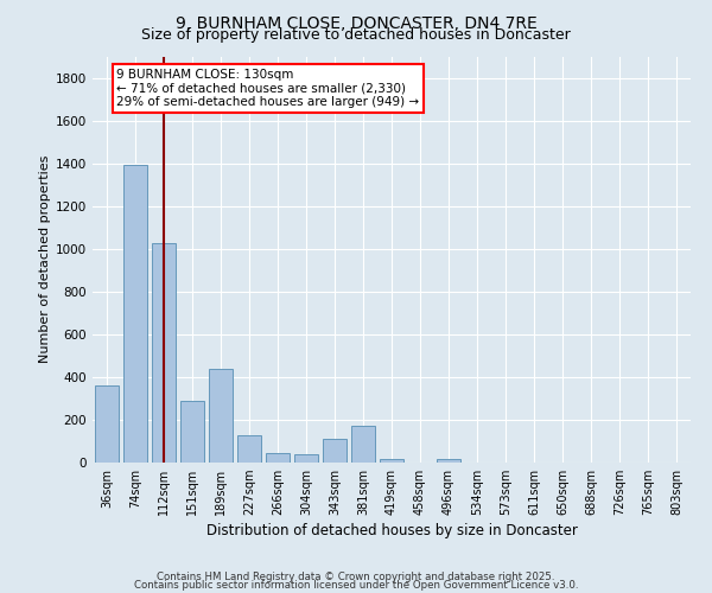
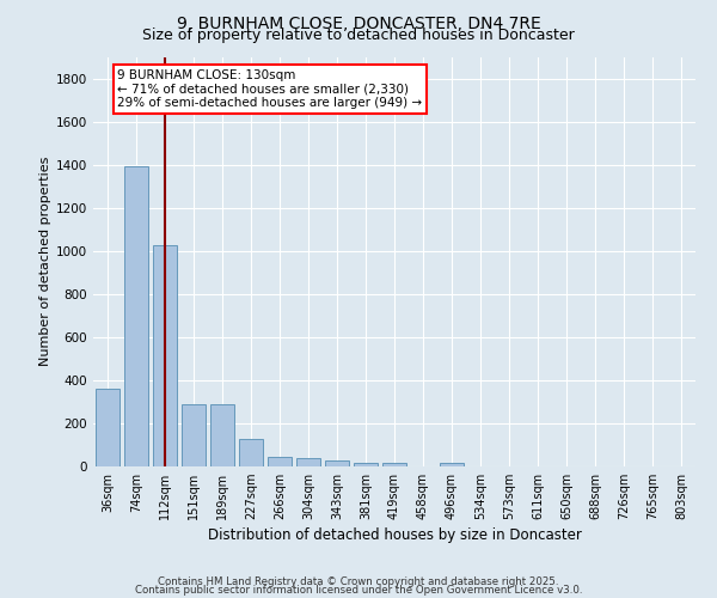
189sqm: 440 -> 290
343sqm: 110 -> 20
381sqm: 170 -> 20
